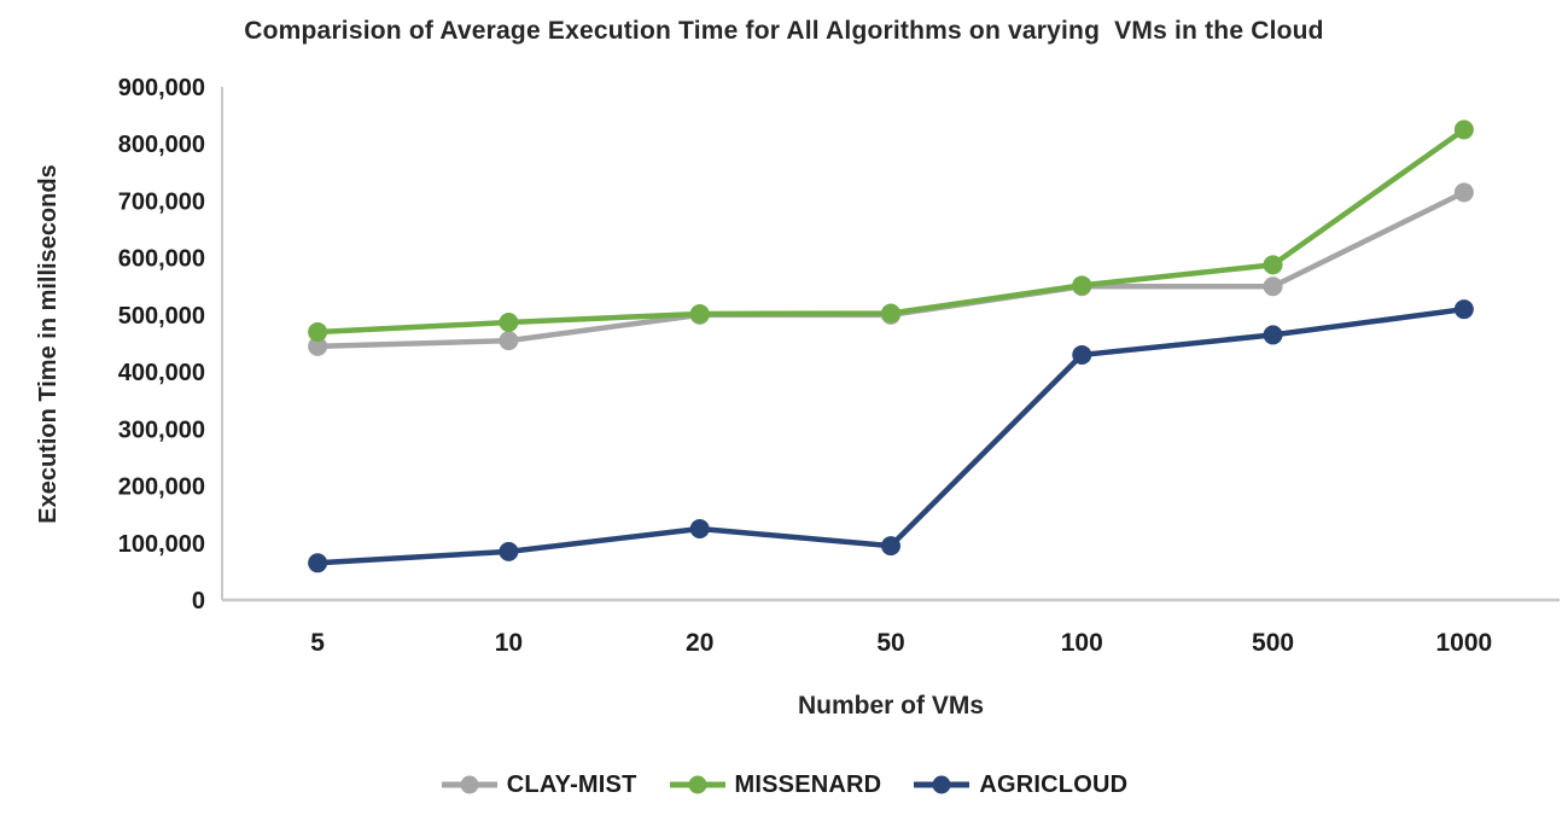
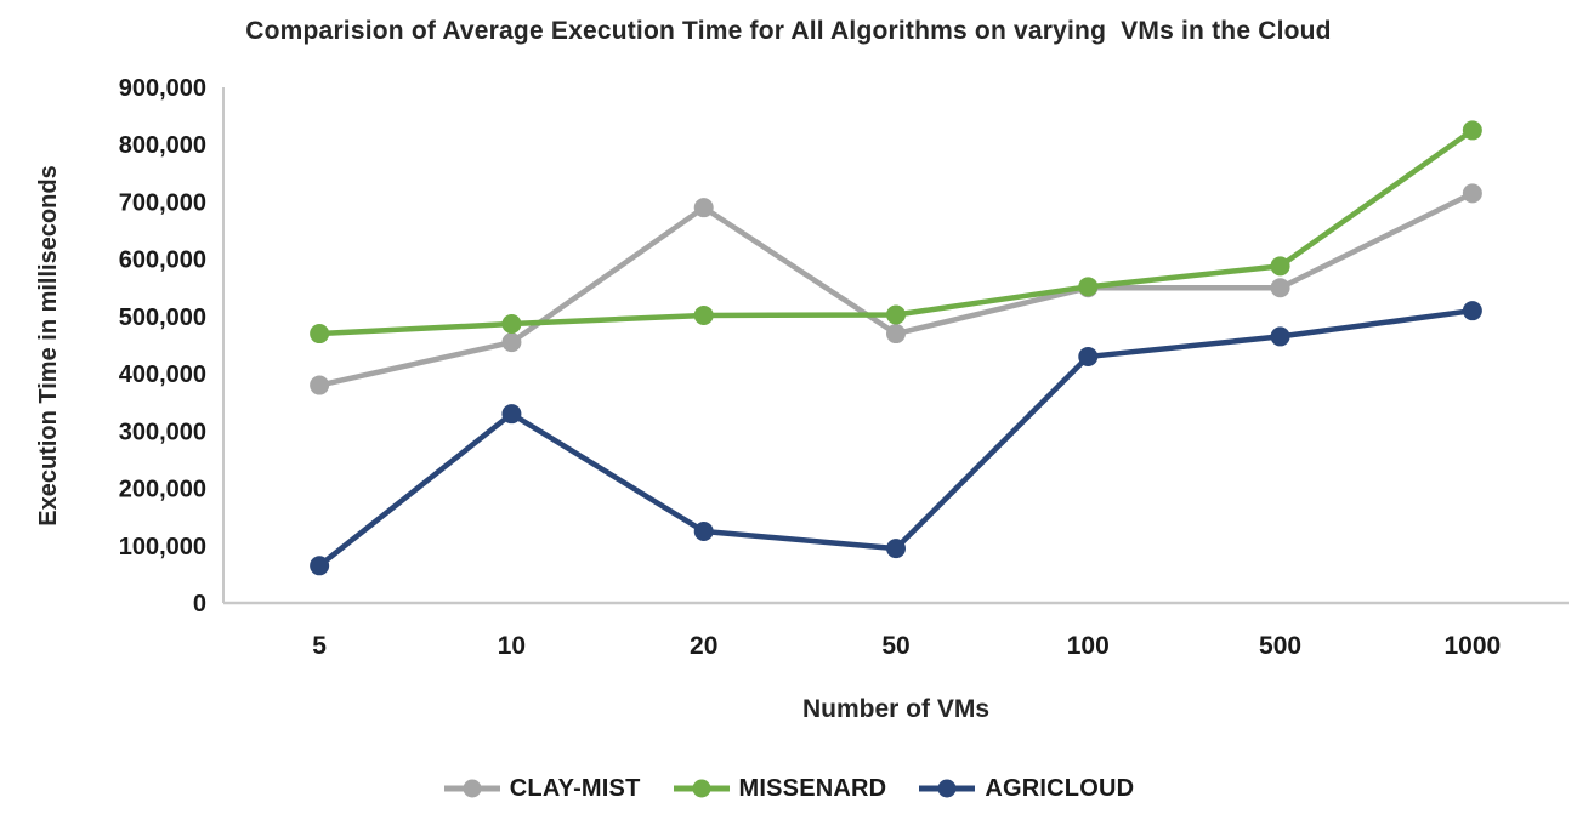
CLAY-MIST/5: 440000 -> 380000
AGRICLOUD/10: 80000 -> 330000
CLAY-MIST/20: 500000 -> 690000
CLAY-MIST/50: 500000 -> 470000
